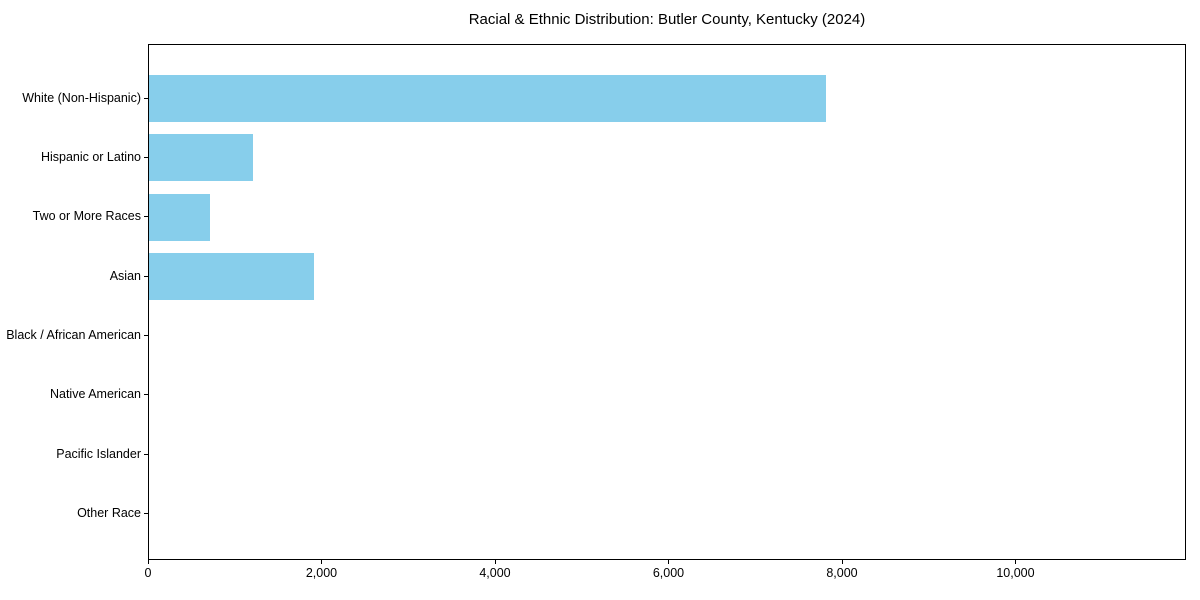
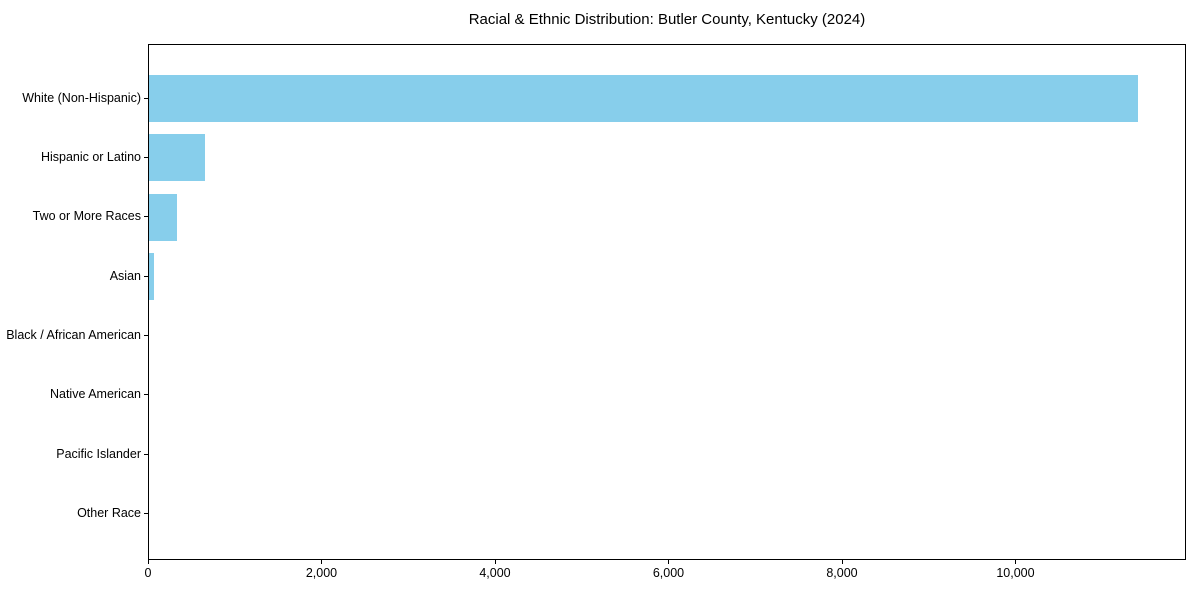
White (Non-Hispanic): 7800 -> 11400
Hispanic or Latino: 1200 -> 600
Two or More Races: 700 -> 300
Asian: 1900 -> 100
